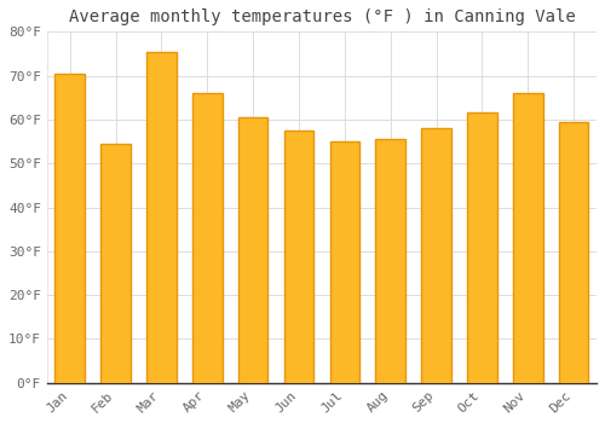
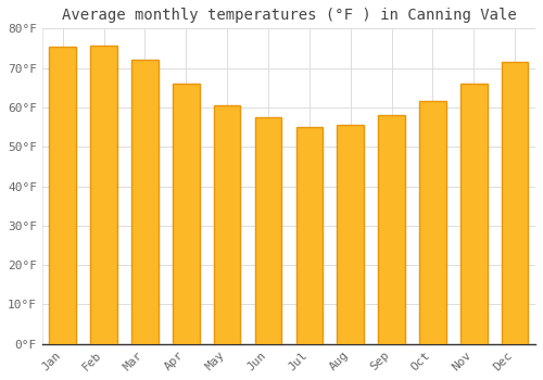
Jan: 70.5°F -> 75.5°F
Feb: 54.5°F -> 75.8°F
Mar: 75.5°F -> 72.0°F
Dec: 59.5°F -> 71.5°F
